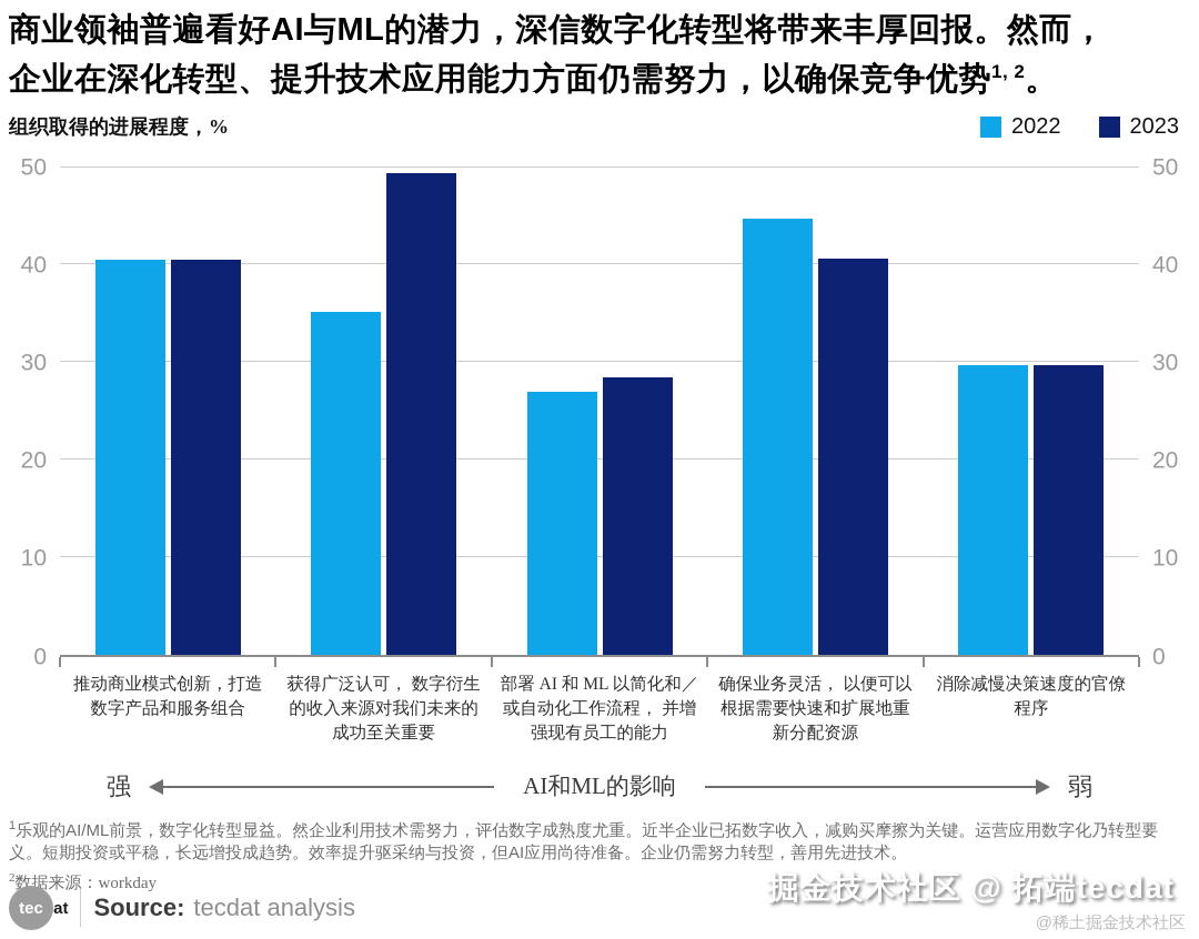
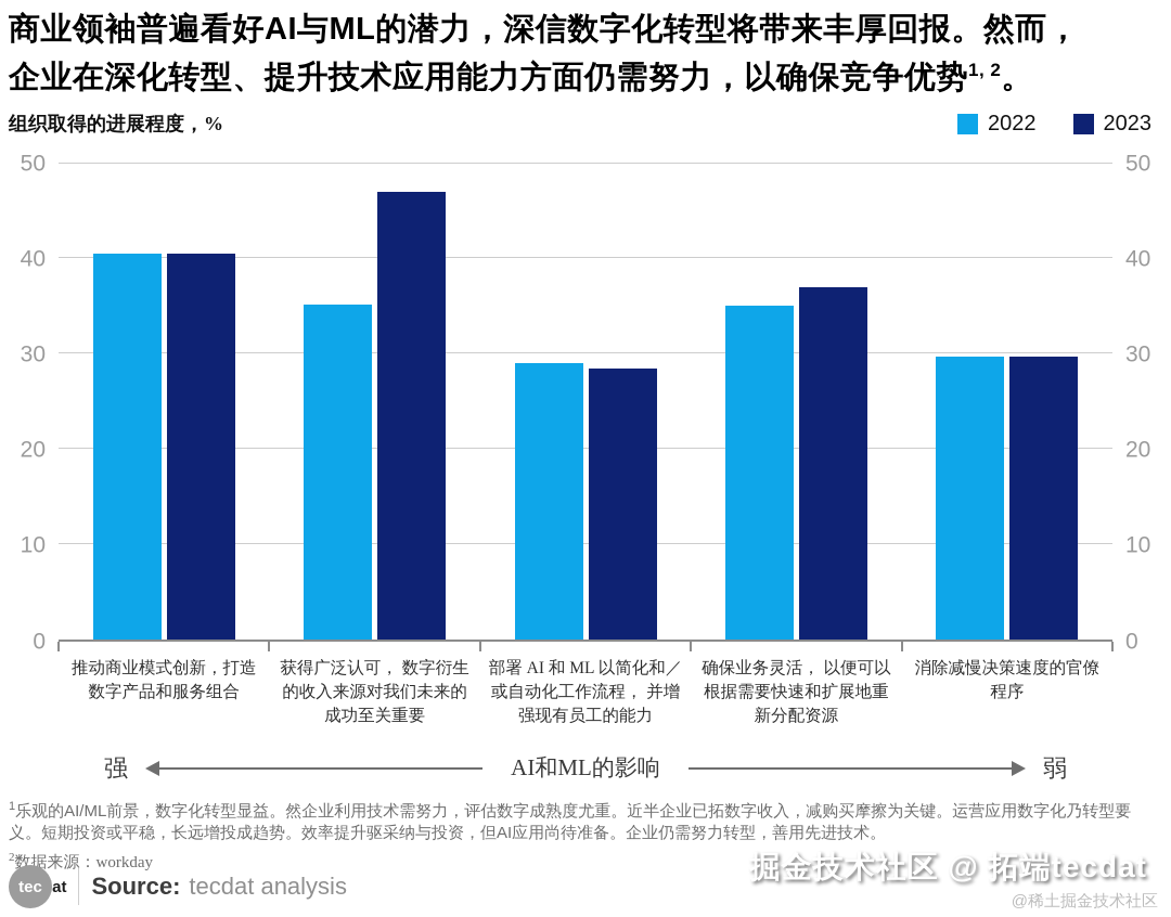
2023/获得广泛认可， 数字衍生的收入来源对我们未来的成功至关重要: 49 -> 47
2022/部署 AI 和 ML 以简化和／或自动化工作流程， 并增强现有员工的能力: 27 -> 29
2022/确保业务灵活， 以便可以根据需要快速和扩展地重新分配资源: 45 -> 35
2023/确保业务灵活， 以便可以根据需要快速和扩展地重新分配资源: 41 -> 37
